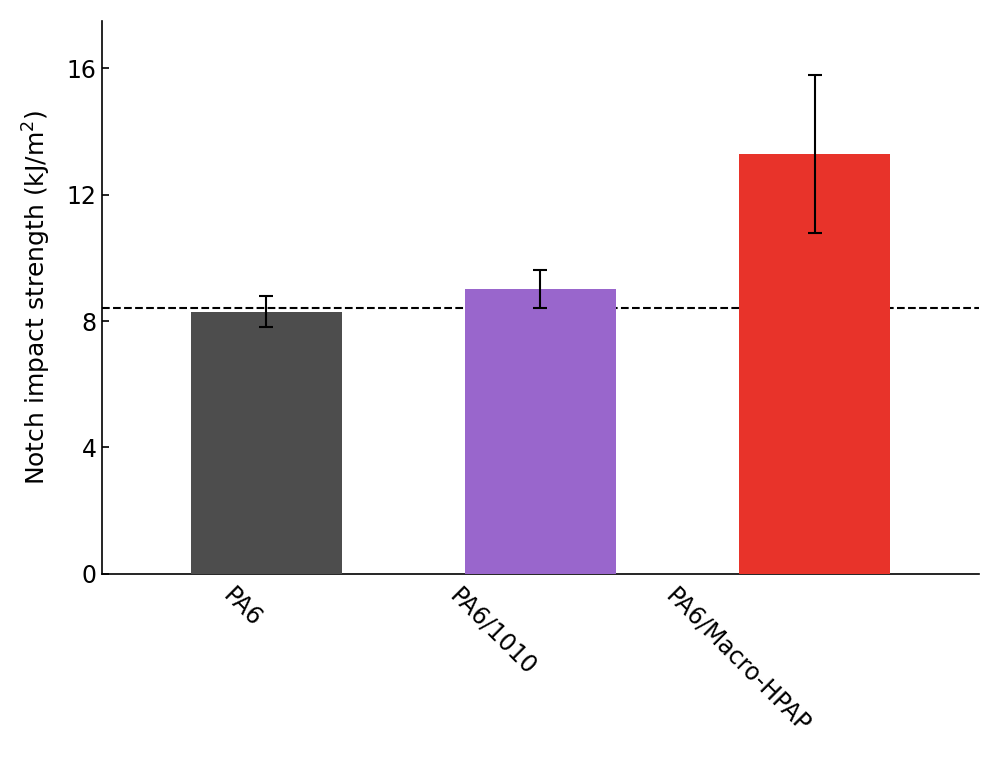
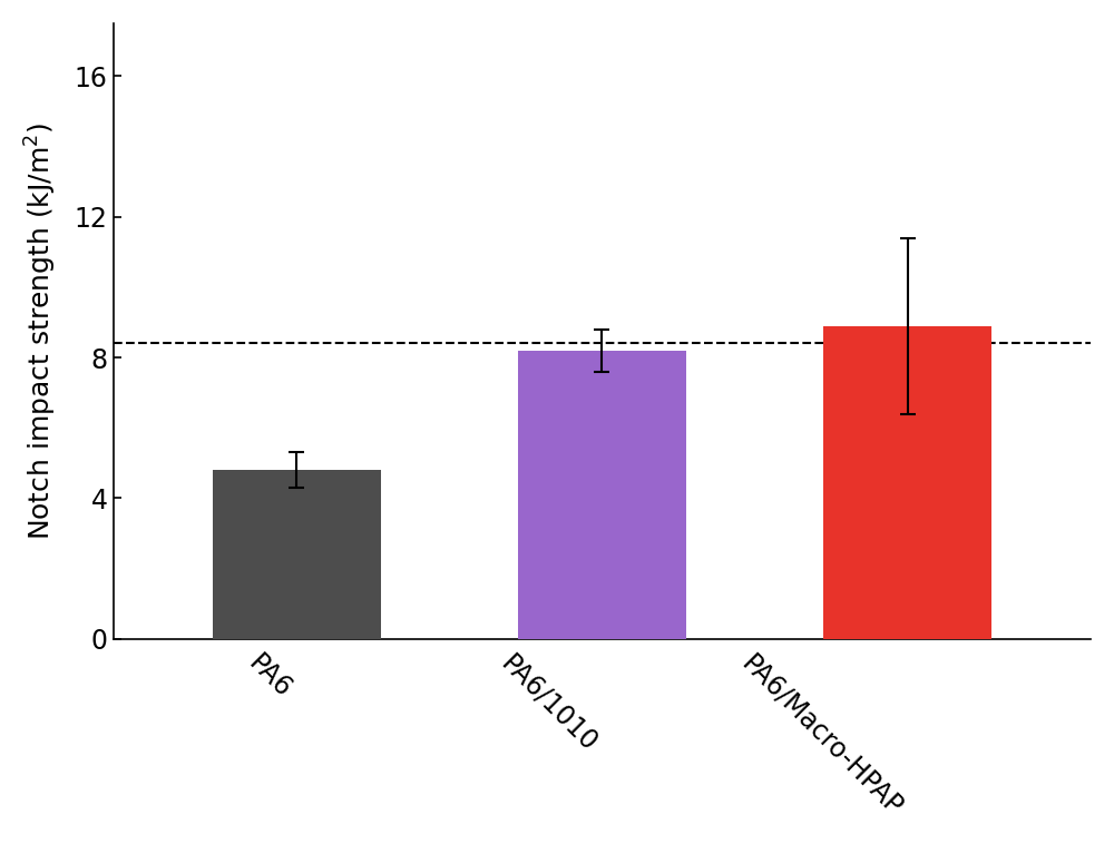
PA6: 8.3 -> 4.8
PA6/1010: 9.0 -> 8.2
PA6/Macro-HPAP: 13.3 -> 8.9
